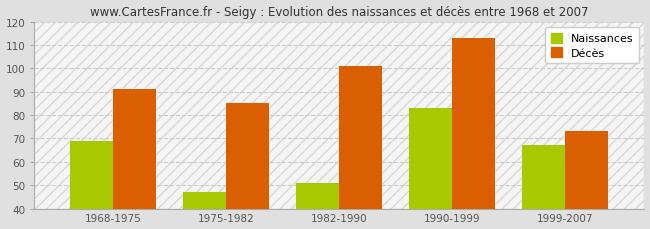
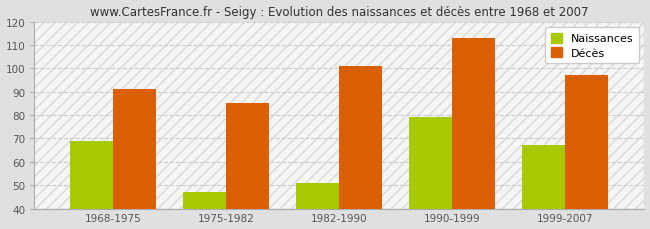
Naissances/1990-1999: 83 -> 79
Décès/1999-2007: 73 -> 97
